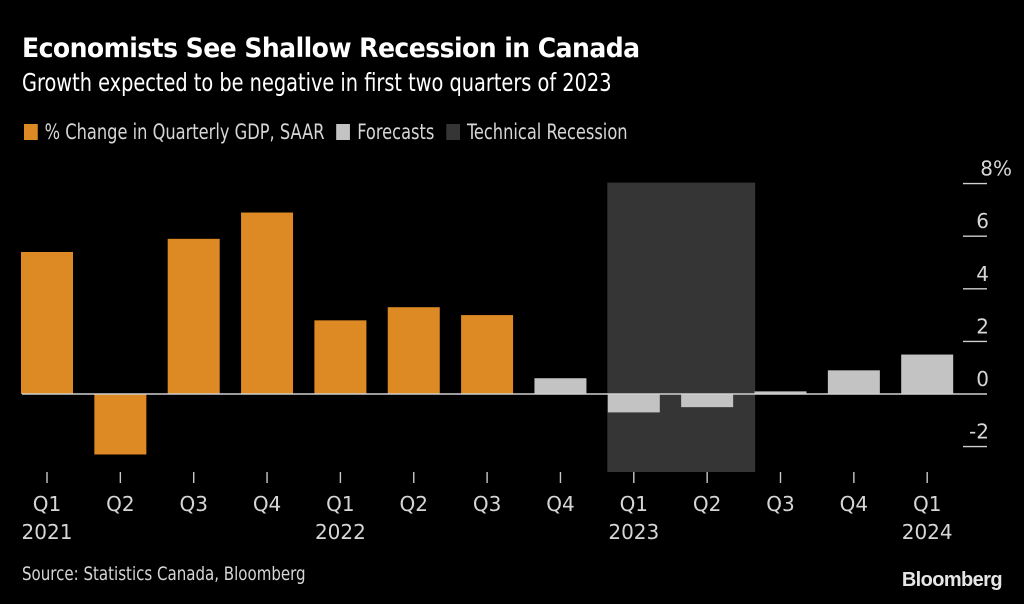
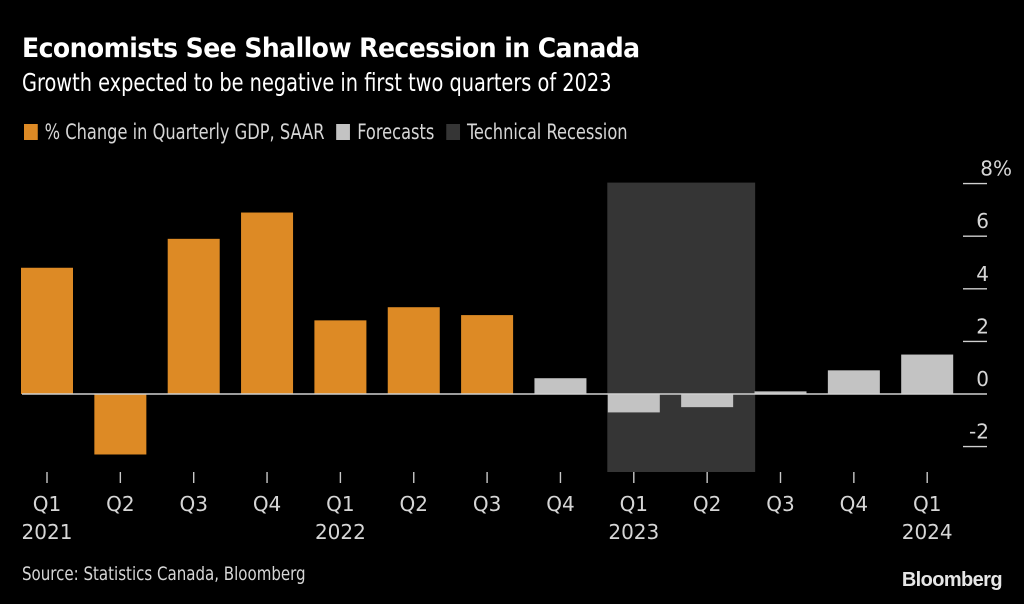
% Change in Quarterly GDP, SAAR/Q1 2021: 5.4 -> 4.8
